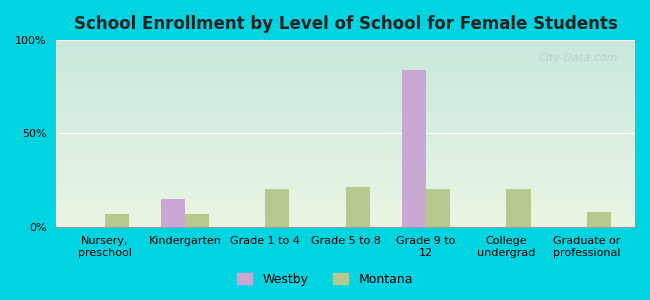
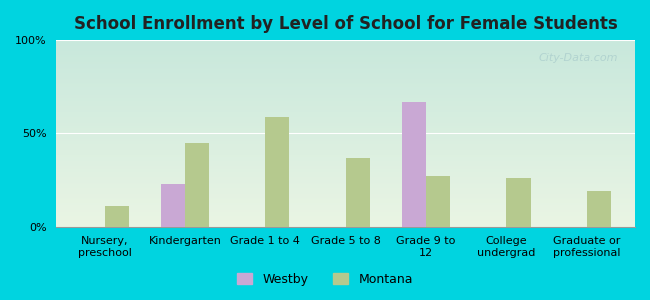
Montana/Nursery, preschool: 7% -> 11%
Westby/Kindergarten: 15% -> 23%
Montana/Kindergarten: 7% -> 45%
Montana/Grade 1 to 4: 20% -> 59%
Montana/Grade 5 to 8: 21% -> 37%
Westby/Grade 9 to 12: 84% -> 67%
Montana/Grade 9 to 12: 20% -> 27%
Montana/College undergrad: 20% -> 26%
Montana/Graduate or professional: 8% -> 19%
